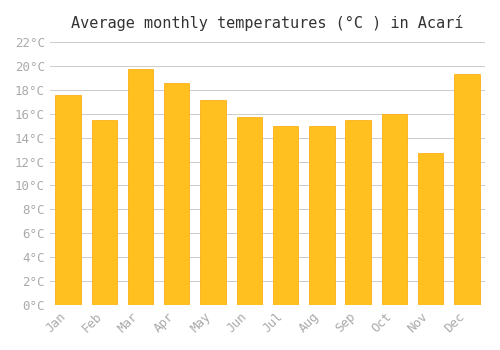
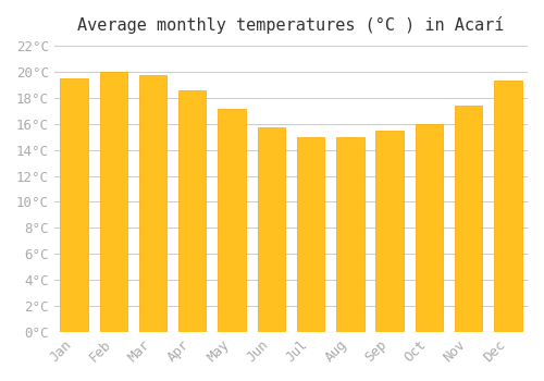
Jan: 17.6°C -> 19.5°C
Feb: 15.5°C -> 20.0°C
Nov: 12.7°C -> 17.4°C
